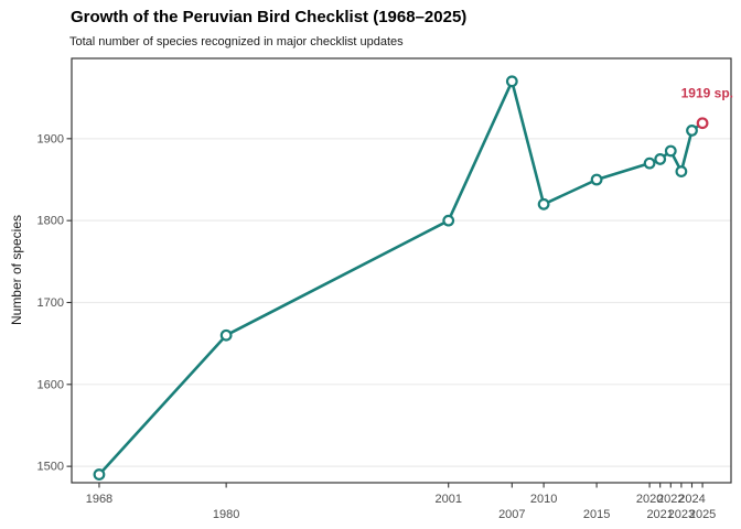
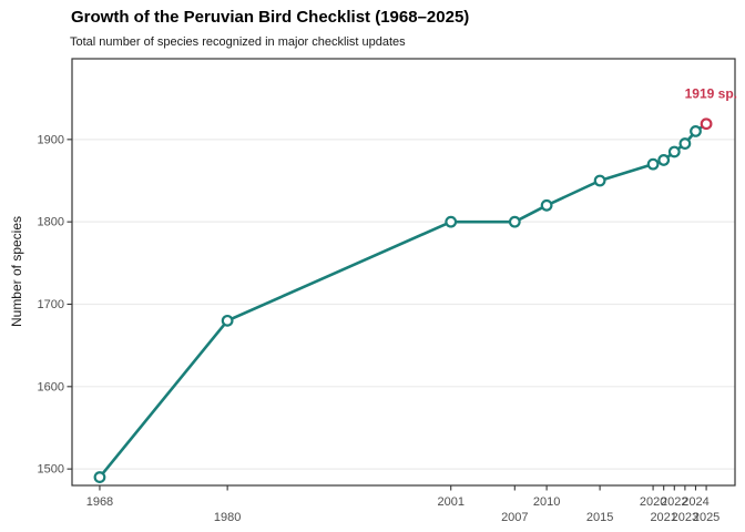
1980: 1660 -> 1680
2007: 1970 -> 1800
2023: 1860 -> 1900
